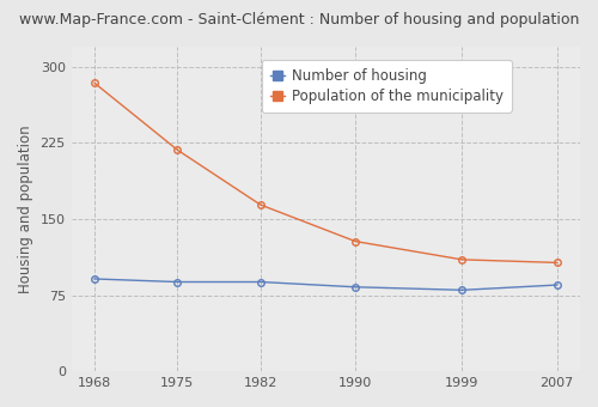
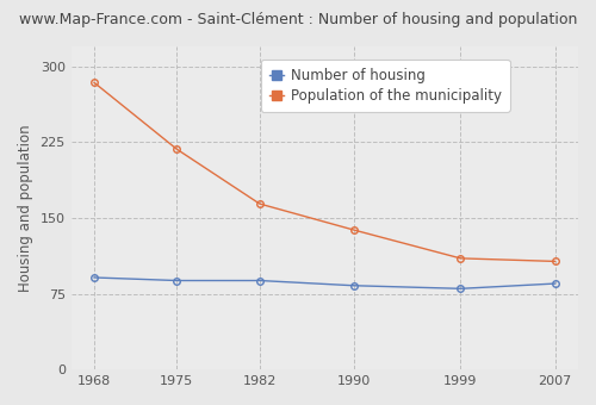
Population of the municipality/1990: 128 -> 138
